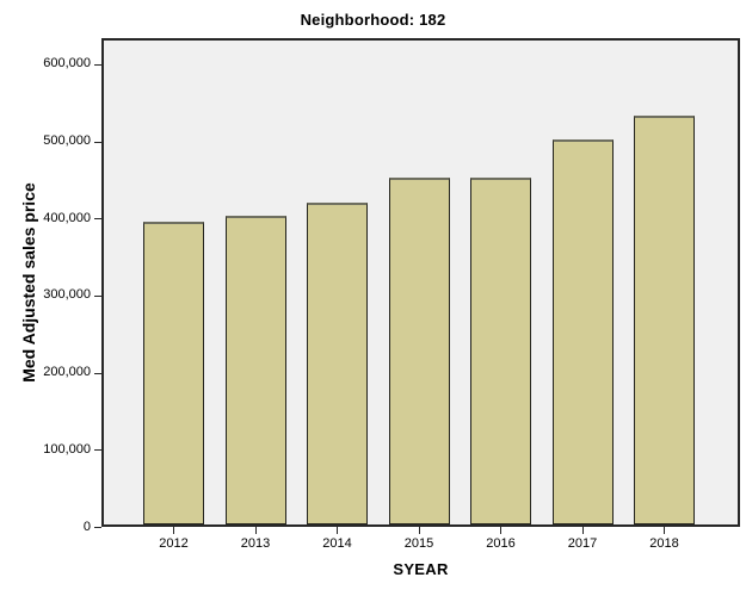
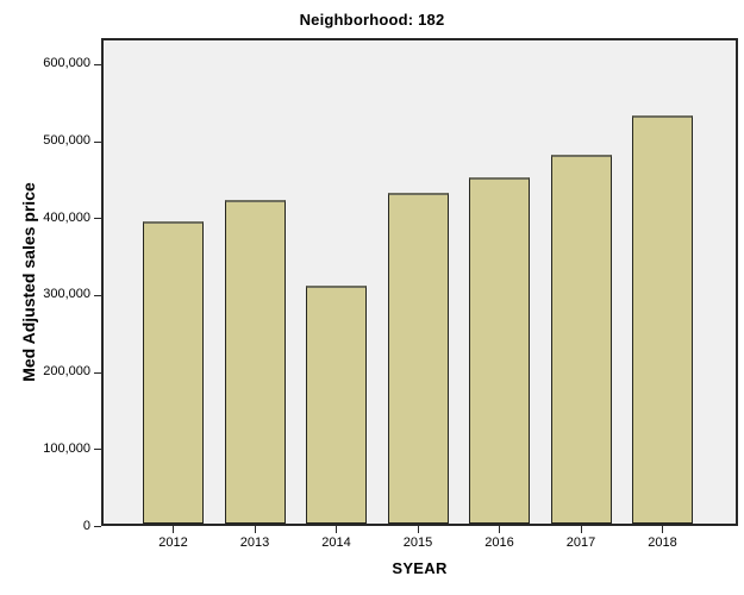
2013: 400000 -> 420000
2014: 420000 -> 310000
2015: 450000 -> 430000
2017: 500000 -> 480000
